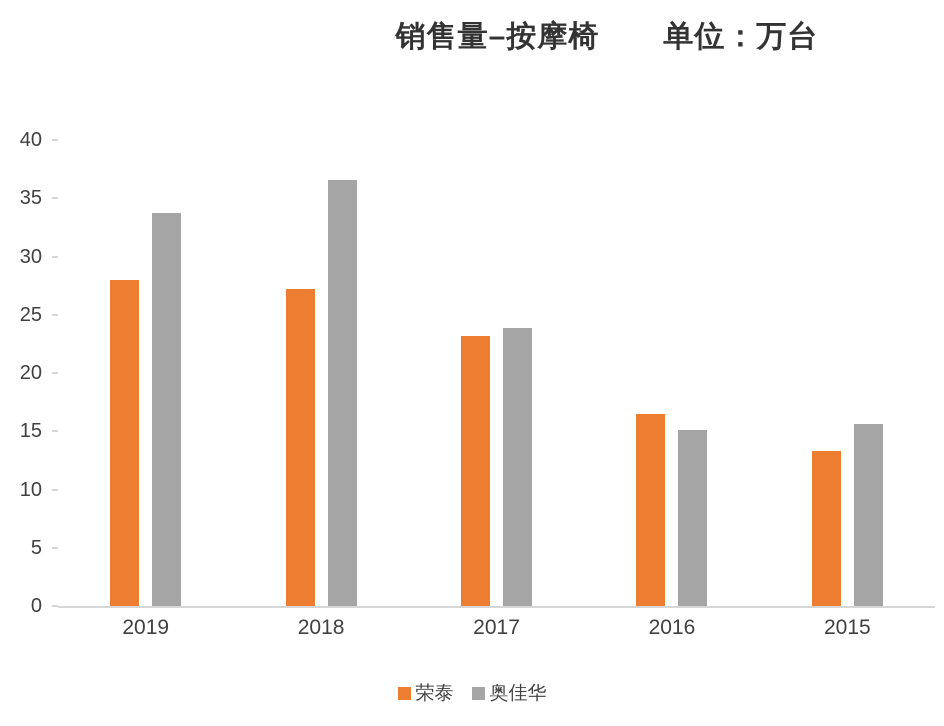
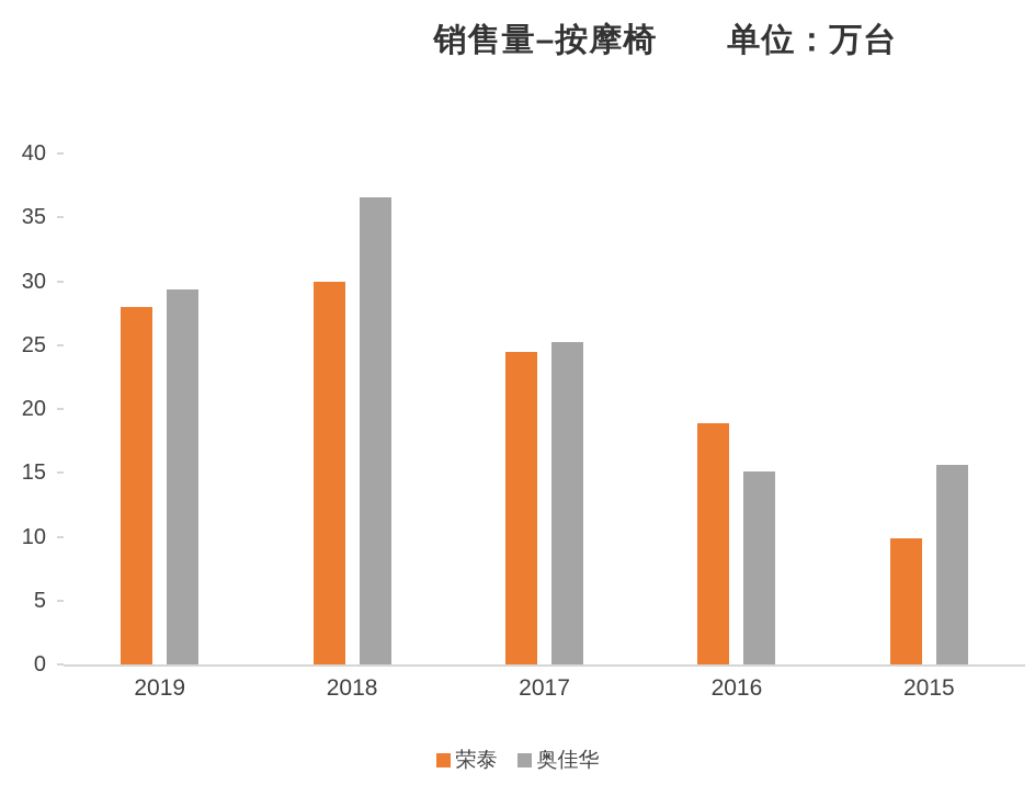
奥佳华/2019: 33.7 -> 29.4
荣泰/2018: 27.2 -> 30.0
荣泰/2017: 23.2 -> 24.5
奥佳华/2017: 23.9 -> 25.2
荣泰/2016: 16.5 -> 18.9
荣泰/2015: 13.3 -> 9.9
